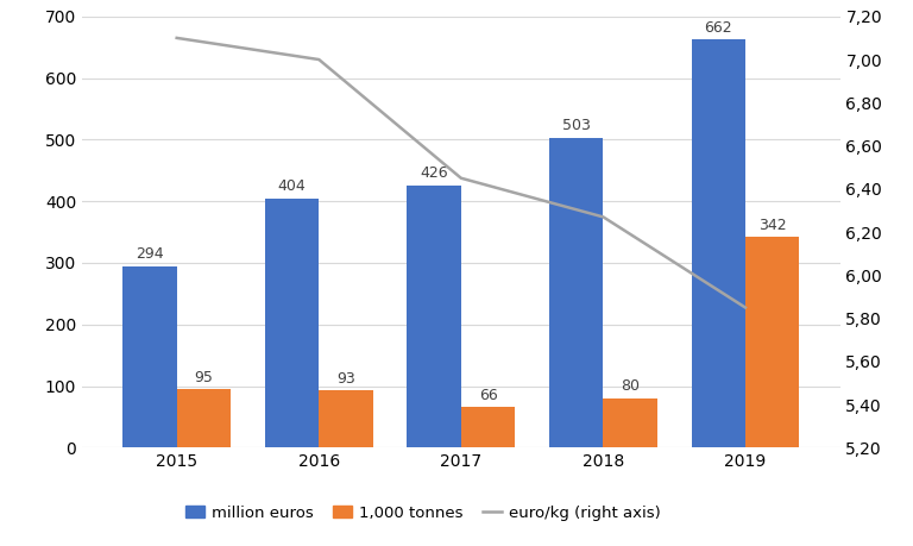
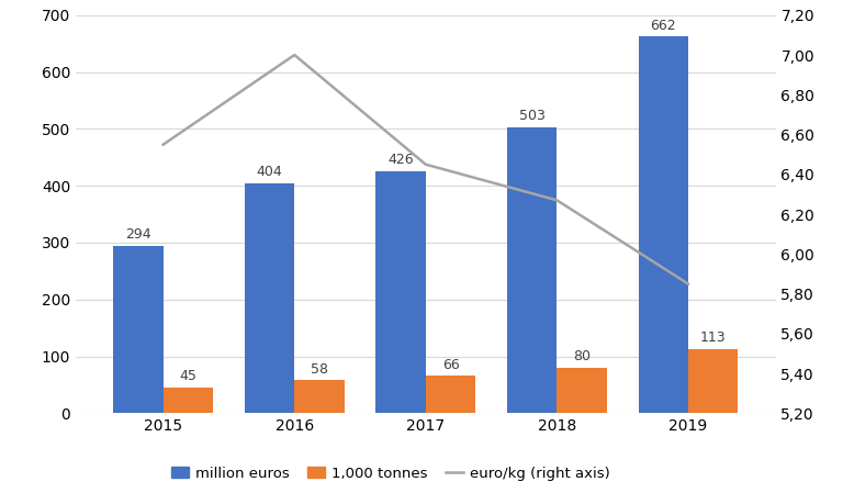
euro/kg (right axis)/2015: 7,10 -> 6,55
1,000 tonnes/2015: 95 -> 45
1,000 tonnes/2016: 93 -> 58
1,000 tonnes/2019: 342 -> 113
